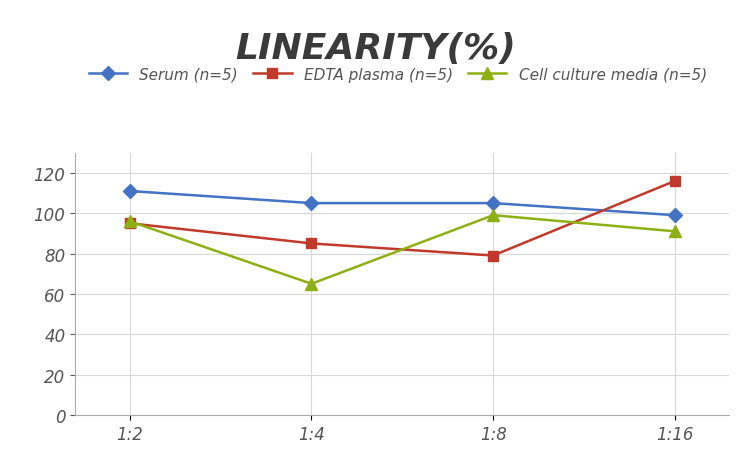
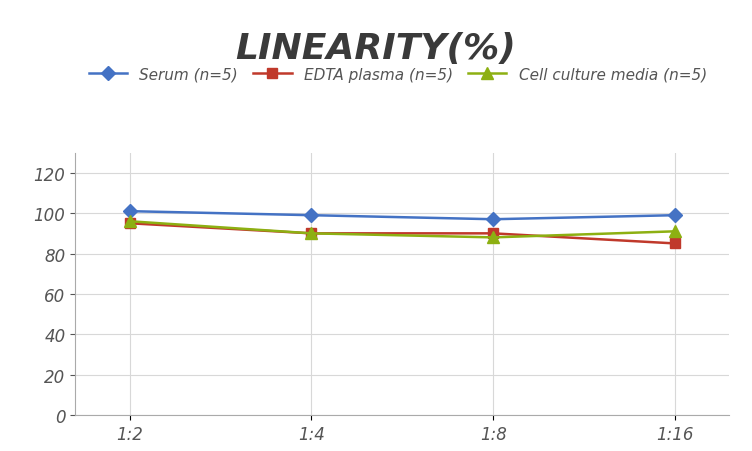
Serum (n=5)/1:2: 111 -> 101
Serum (n=5)/1:4: 105 -> 99
EDTA plasma (n=5)/1:4: 85 -> 90
Cell culture media (n=5)/1:4: 65 -> 90
Serum (n=5)/1:8: 105 -> 97
EDTA plasma (n=5)/1:8: 79 -> 90
Cell culture media (n=5)/1:8: 99 -> 88
EDTA plasma (n=5)/1:16: 116 -> 85
